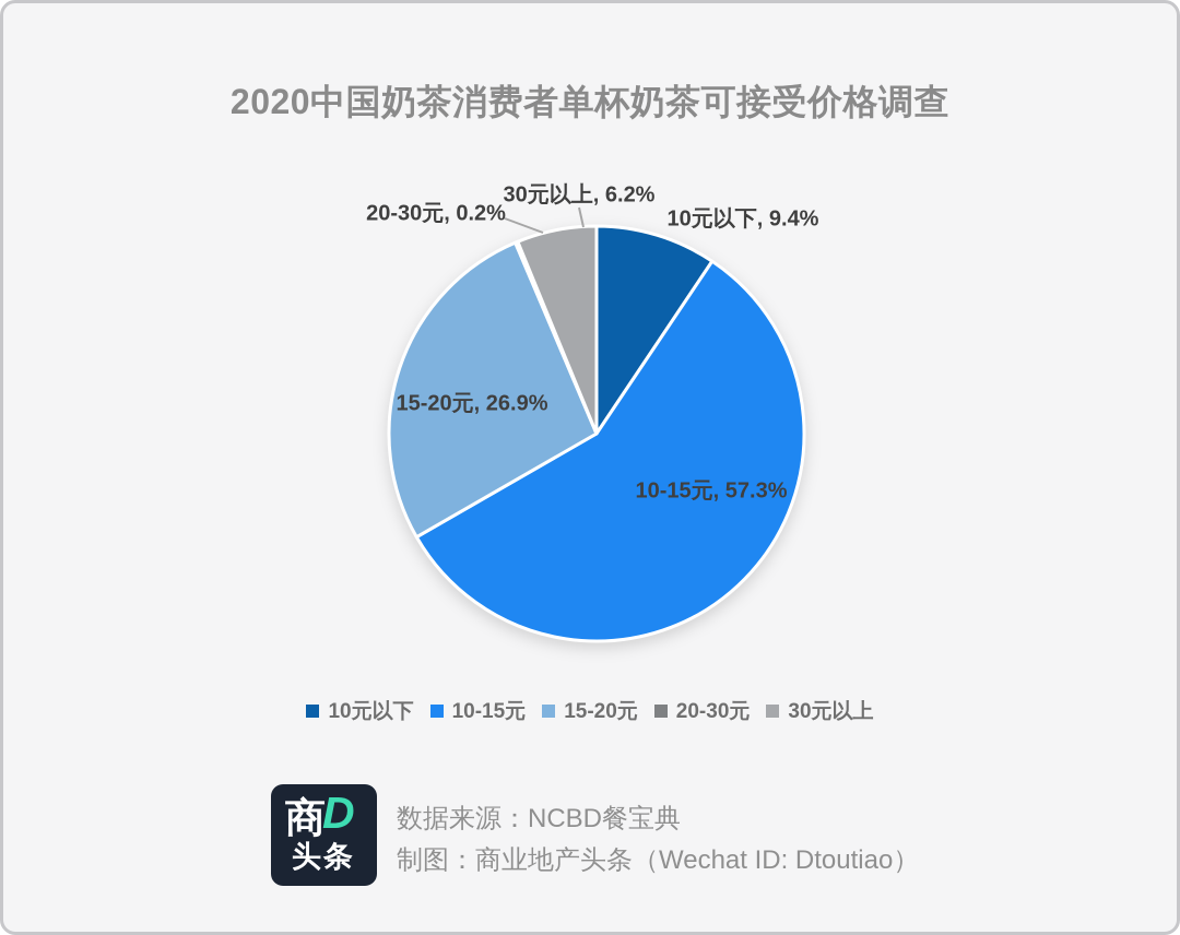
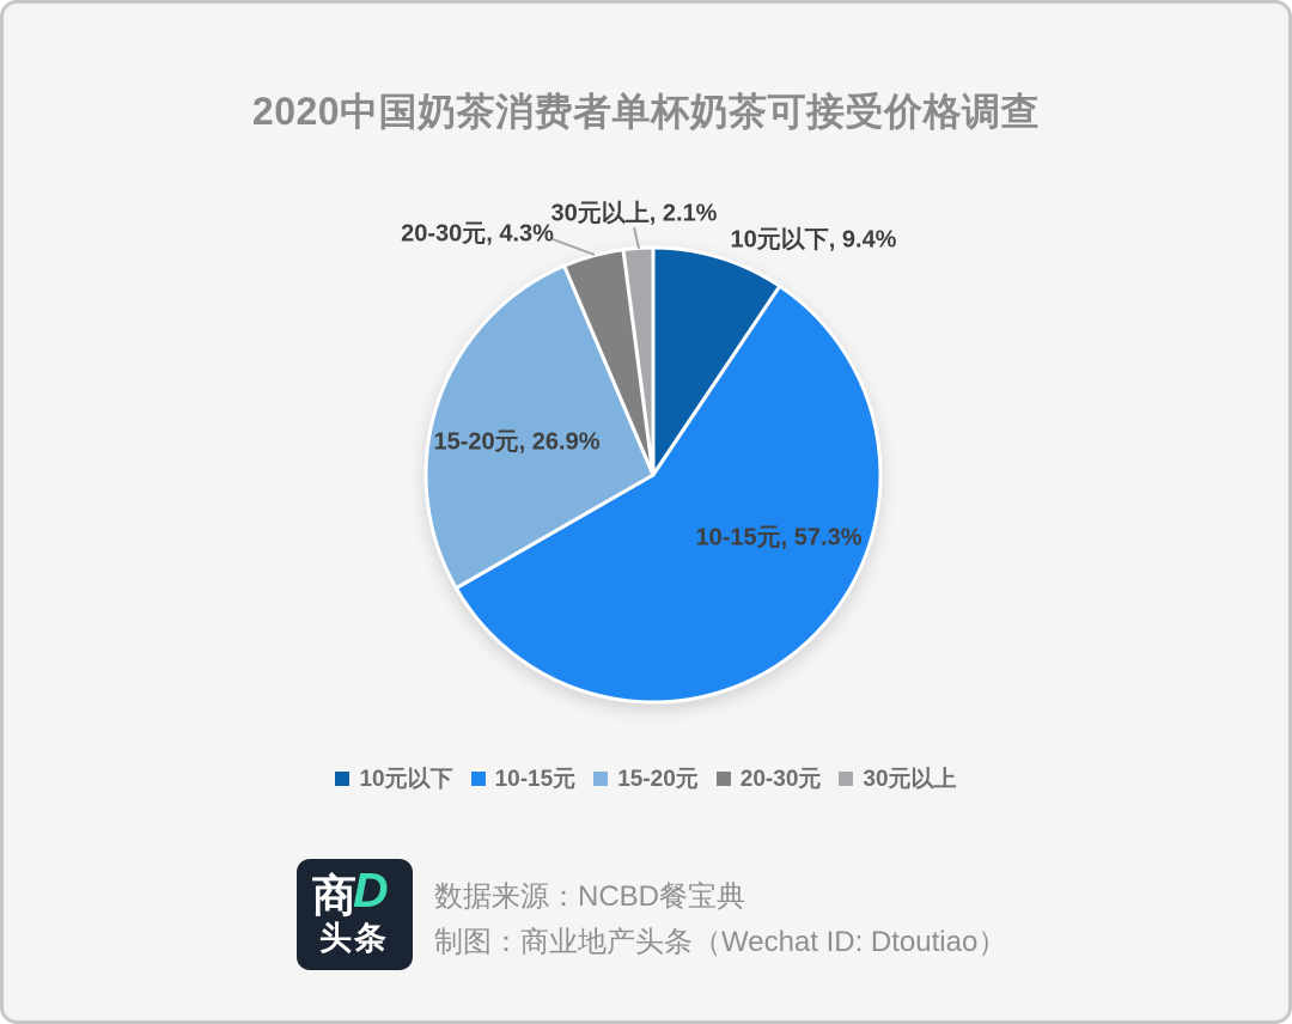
20-30元: 0.2% -> 4.3%
30元以上: 6.2% -> 2.1%
